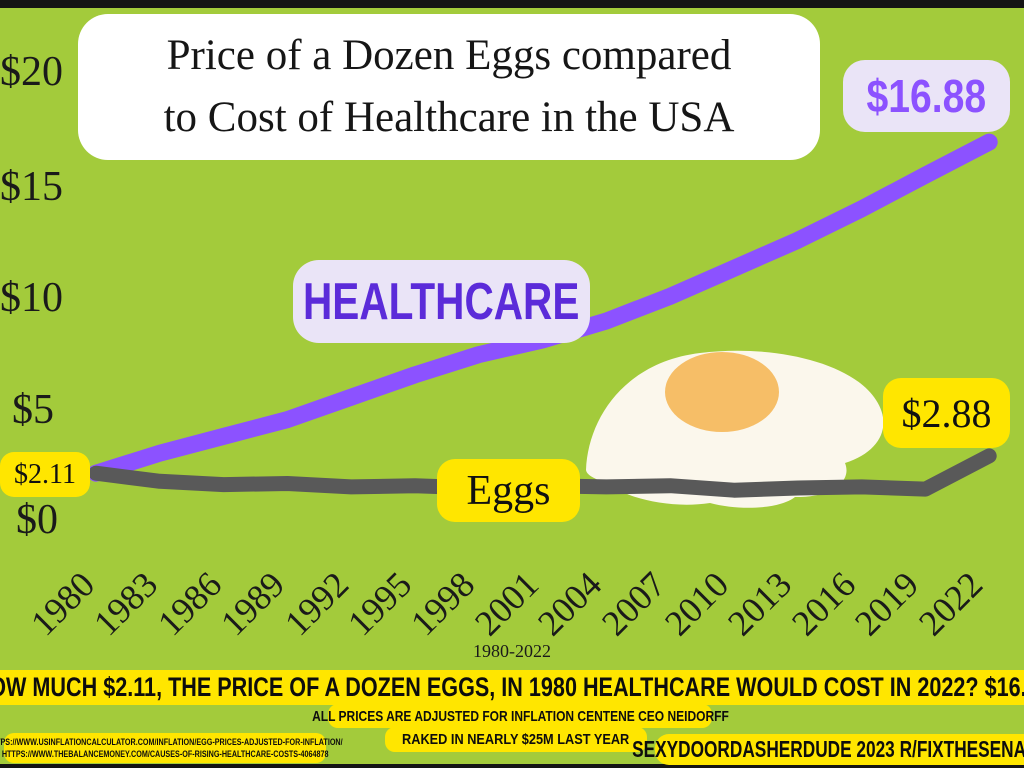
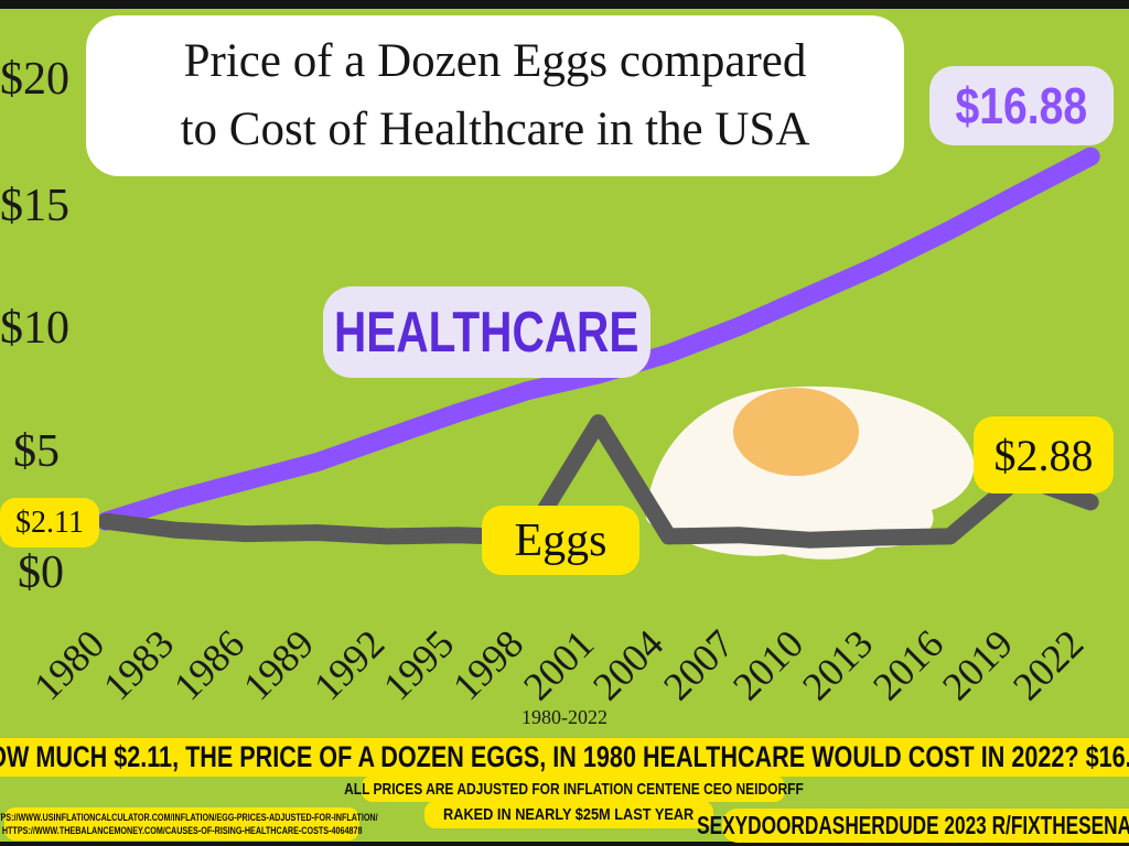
Eggs/2001: $1.6 -> $6.1
Eggs/2019: $1.4 -> $3.9
